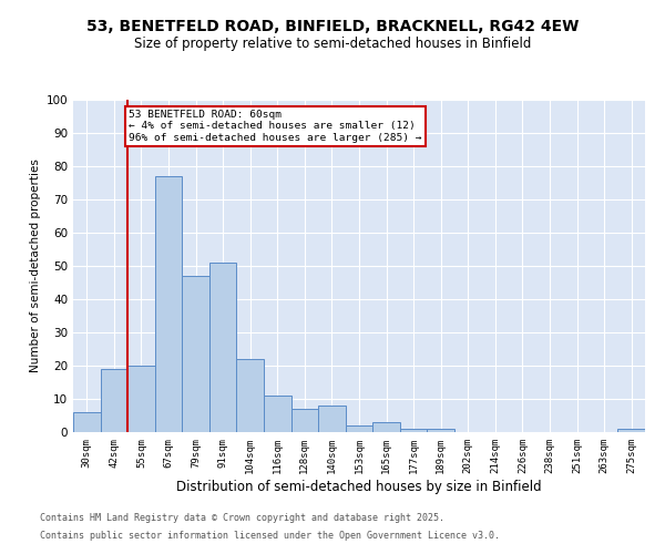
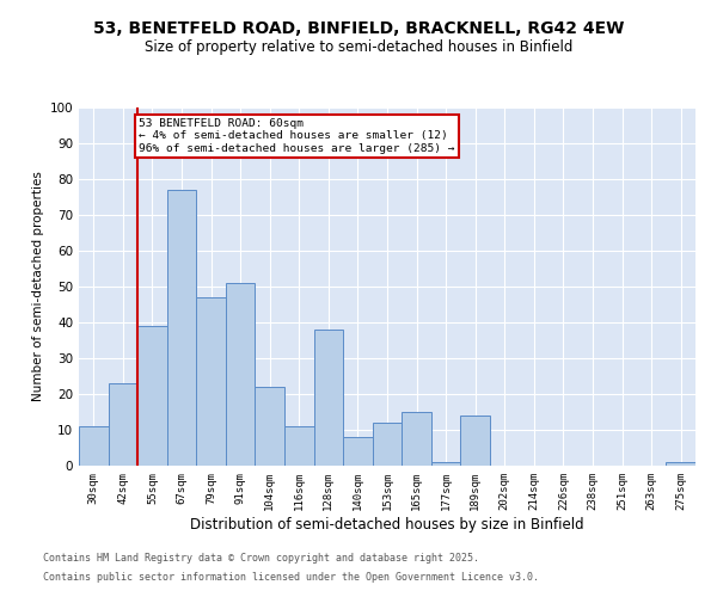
30sqm: 6 -> 11
42sqm: 19 -> 23
55sqm: 20 -> 39
128sqm: 7 -> 38
153sqm: 2 -> 12
165sqm: 3 -> 15
189sqm: 1 -> 14
